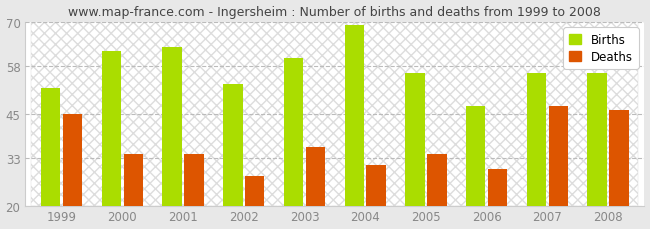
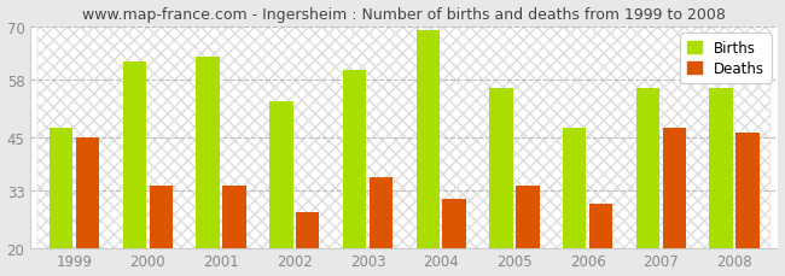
Births/1999: 52 -> 47
